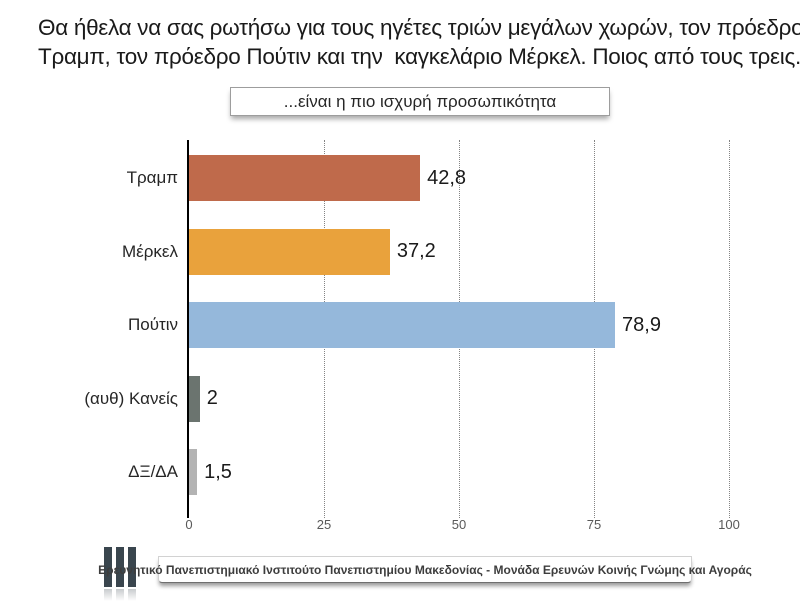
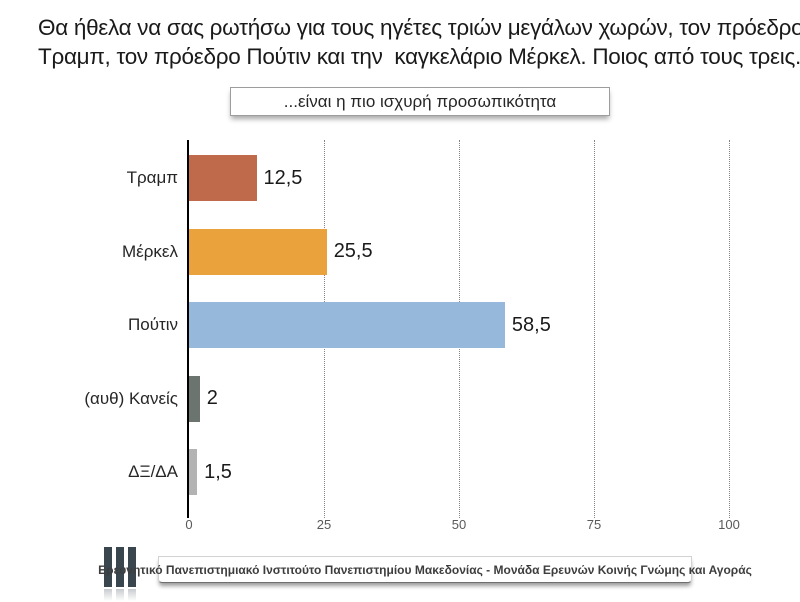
Τραμπ: 42,8 -> 12,5
Μέρκελ: 37,2 -> 25,5
Πούτιν: 78,9 -> 58,5
